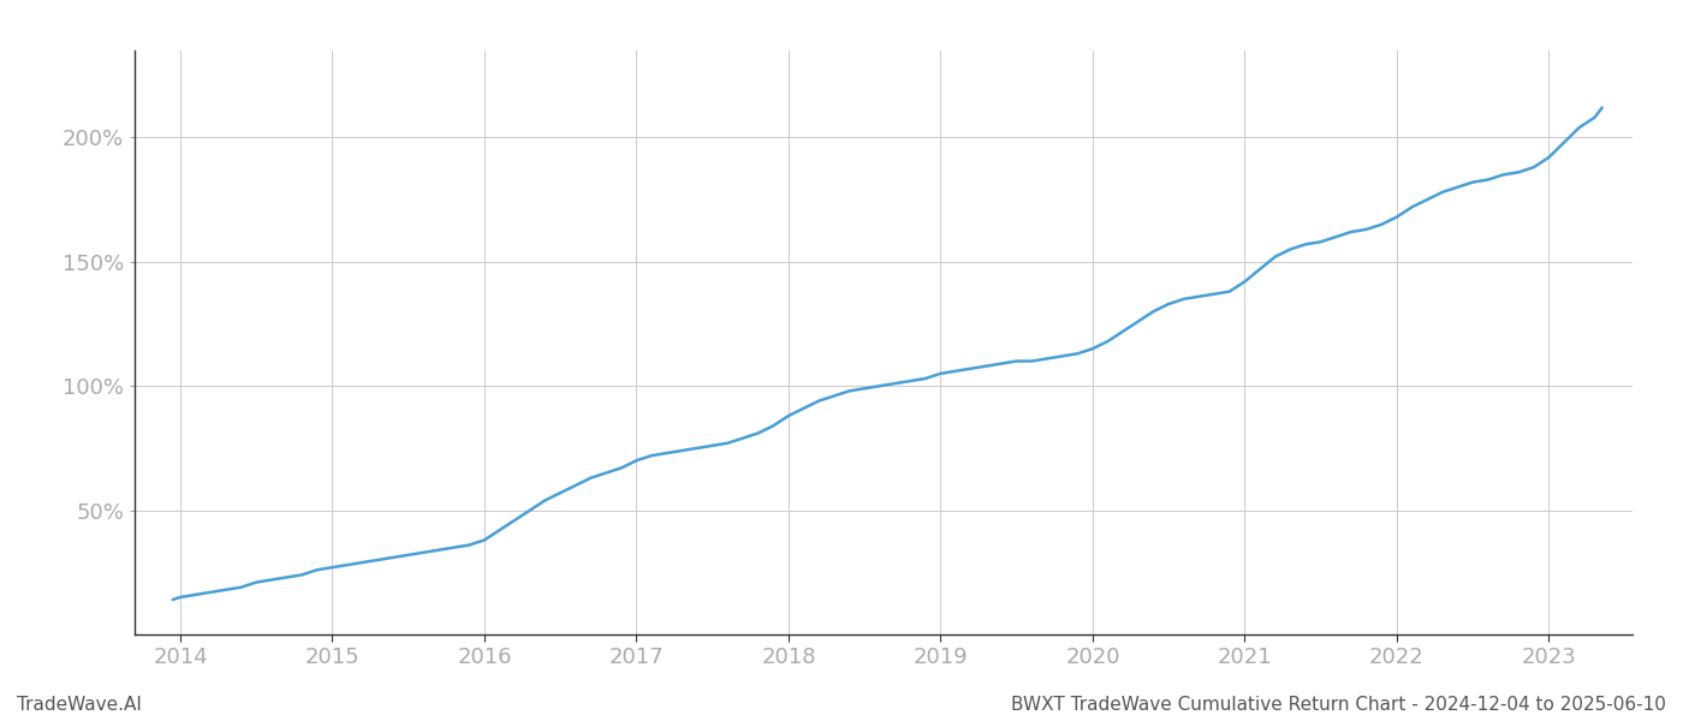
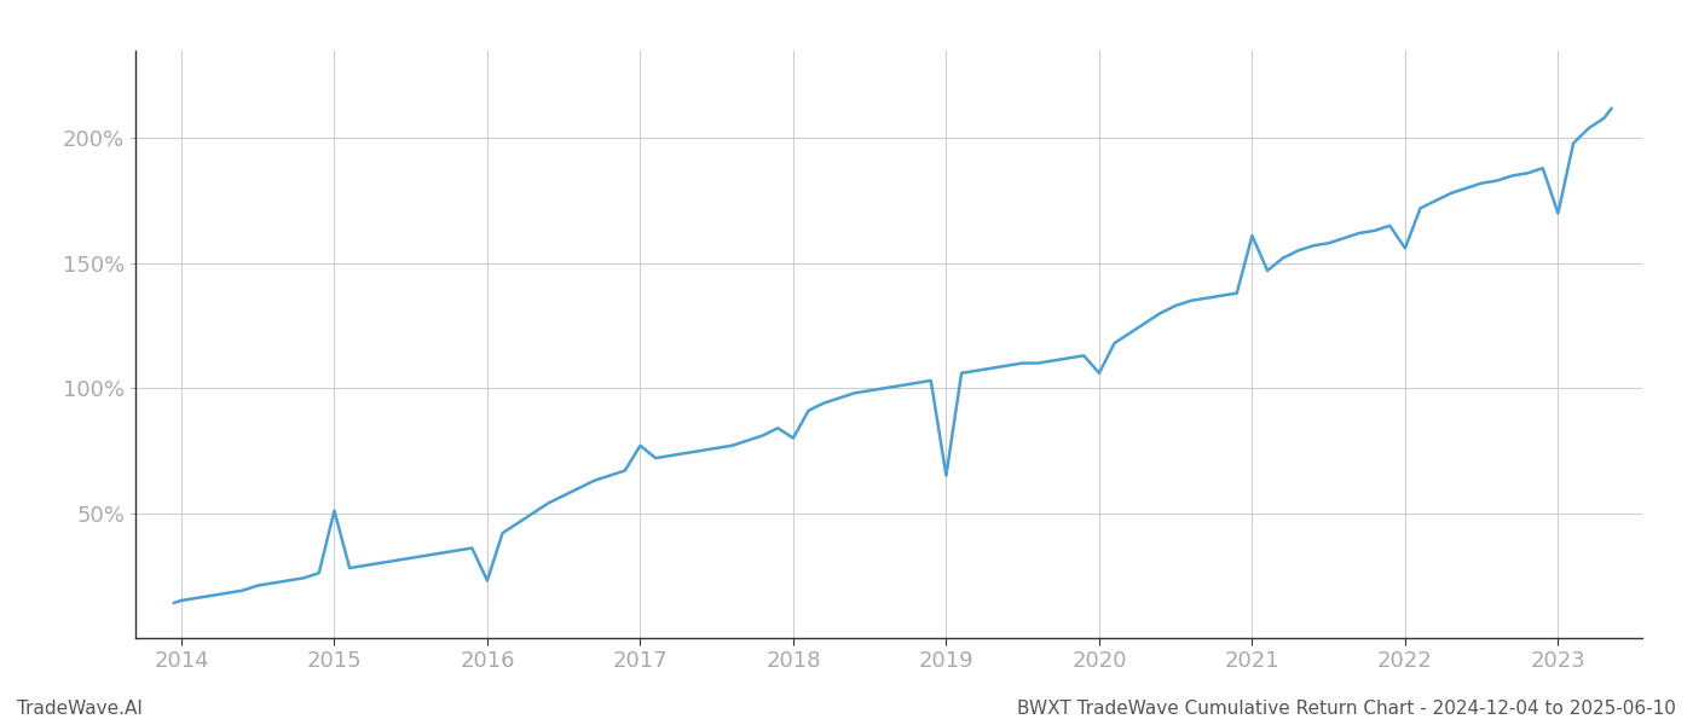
2015: 27% -> 51%
2016: 38% -> 23%
2017: 70% -> 77%
2018: 88% -> 80%
2019: 105% -> 65%
2020: 115% -> 106%
2021: 142% -> 161%
2022: 168% -> 156%
2023: 192% -> 170%
